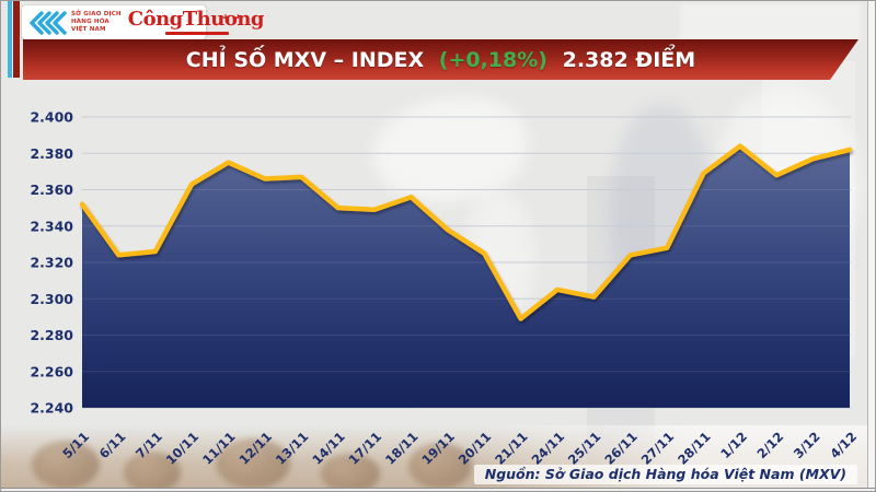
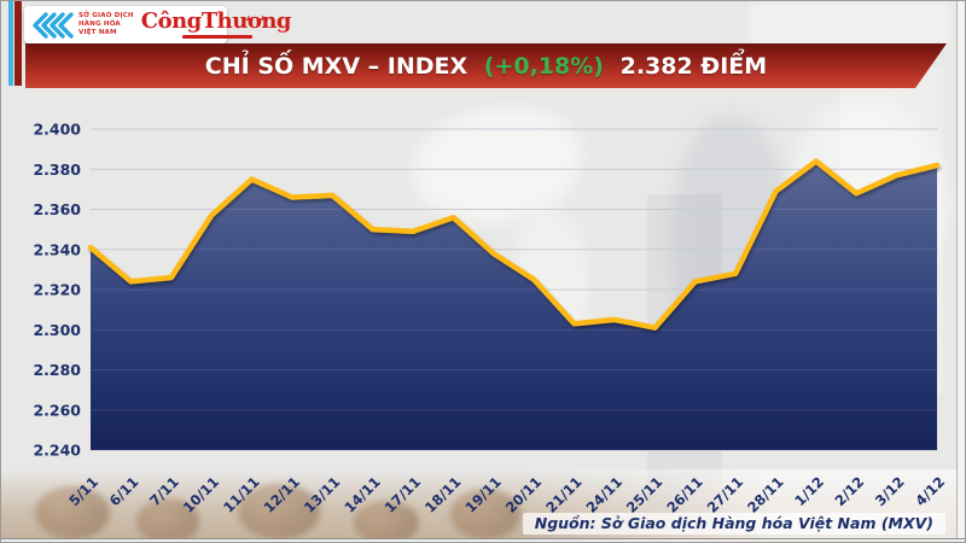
5/11: 2352 -> 2341
10/11: 2363 -> 2357
21/11: 2289 -> 2303
